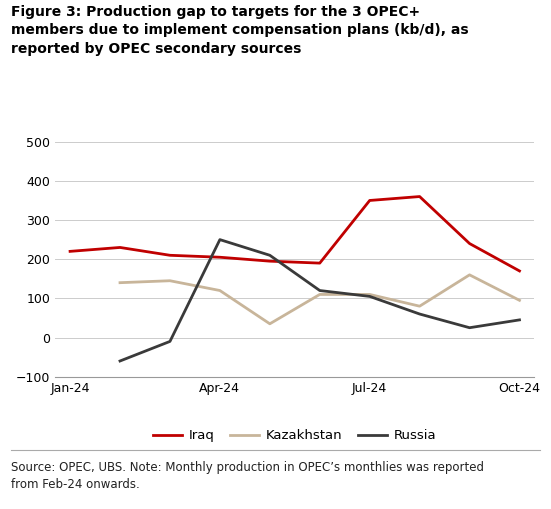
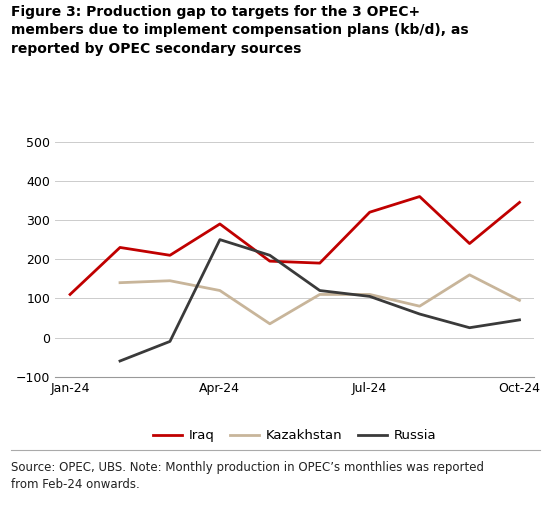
Iraq/Jan-24: 220 -> 110
Iraq/Apr-24: 205 -> 290
Iraq/Jul-24: 350 -> 320
Iraq/Oct-24: 170 -> 345
